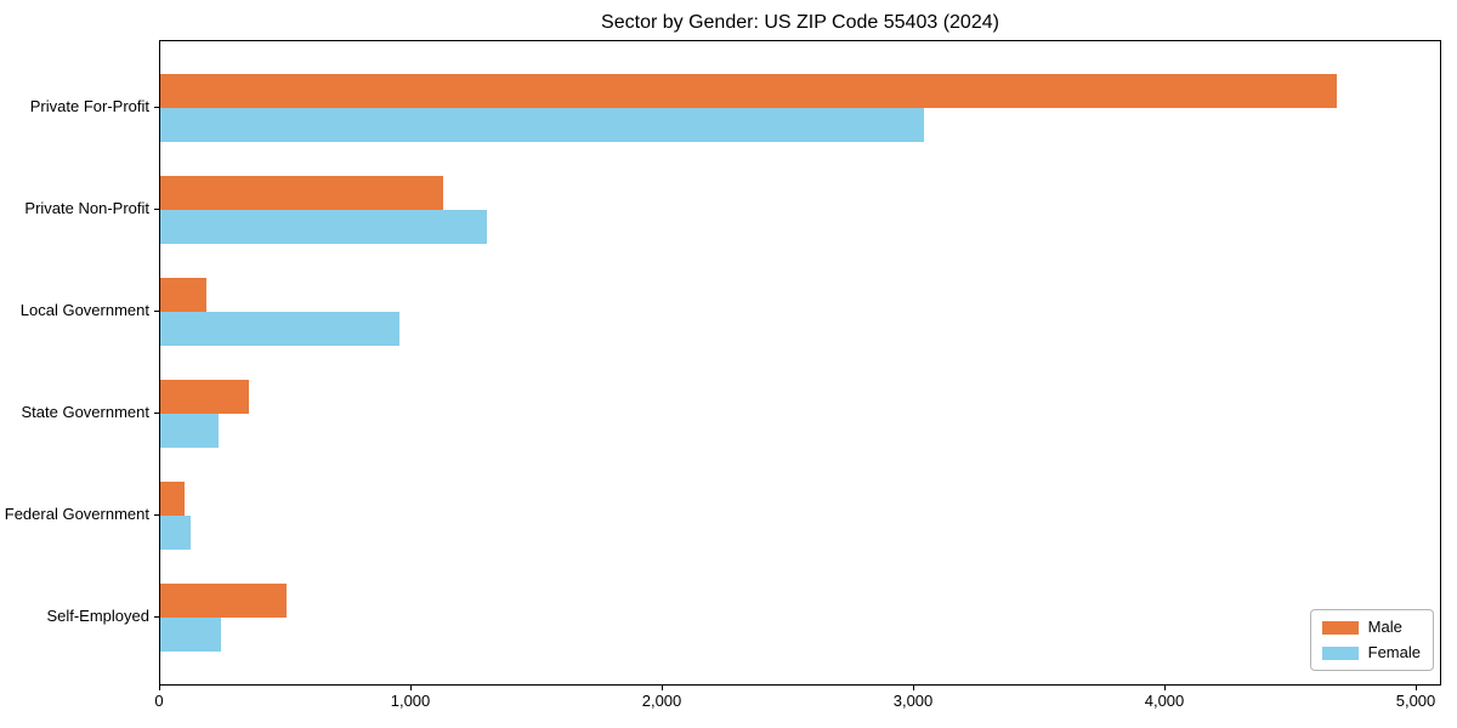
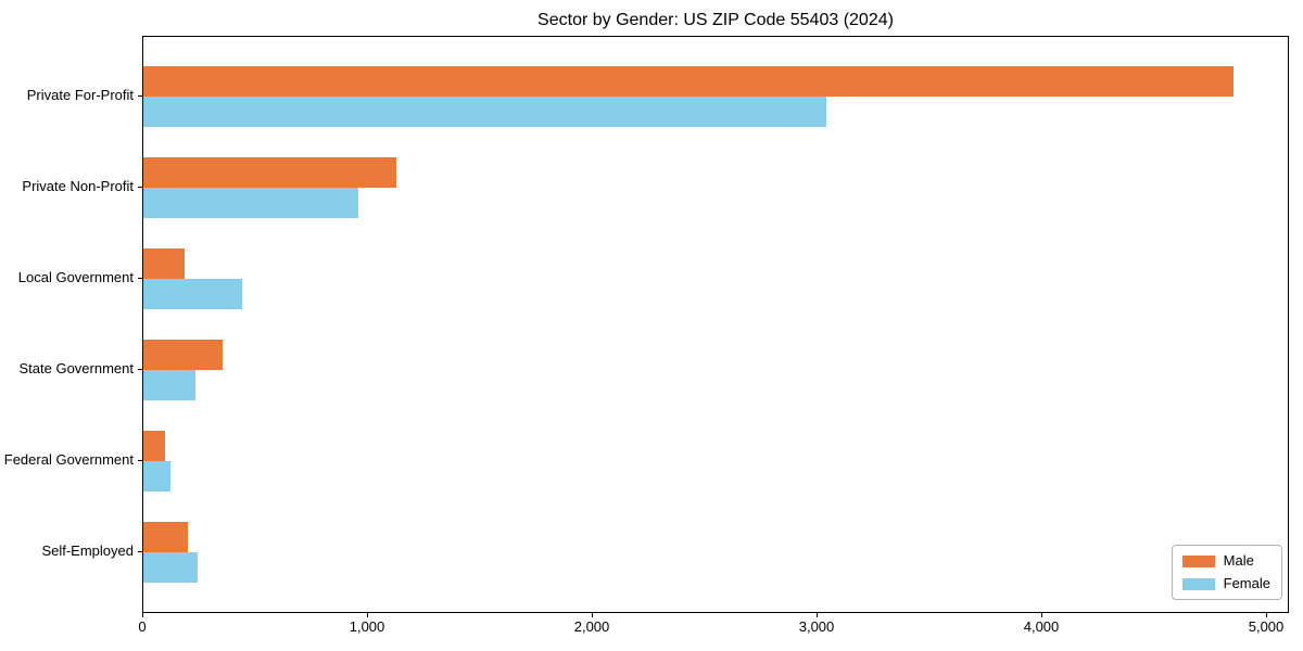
Male/Private For-Profit: 4680 -> 4850
Female/Private Non-Profit: 1300 -> 960
Female/Local Government: 950 -> 440
Male/Self-Employed: 500 -> 200
